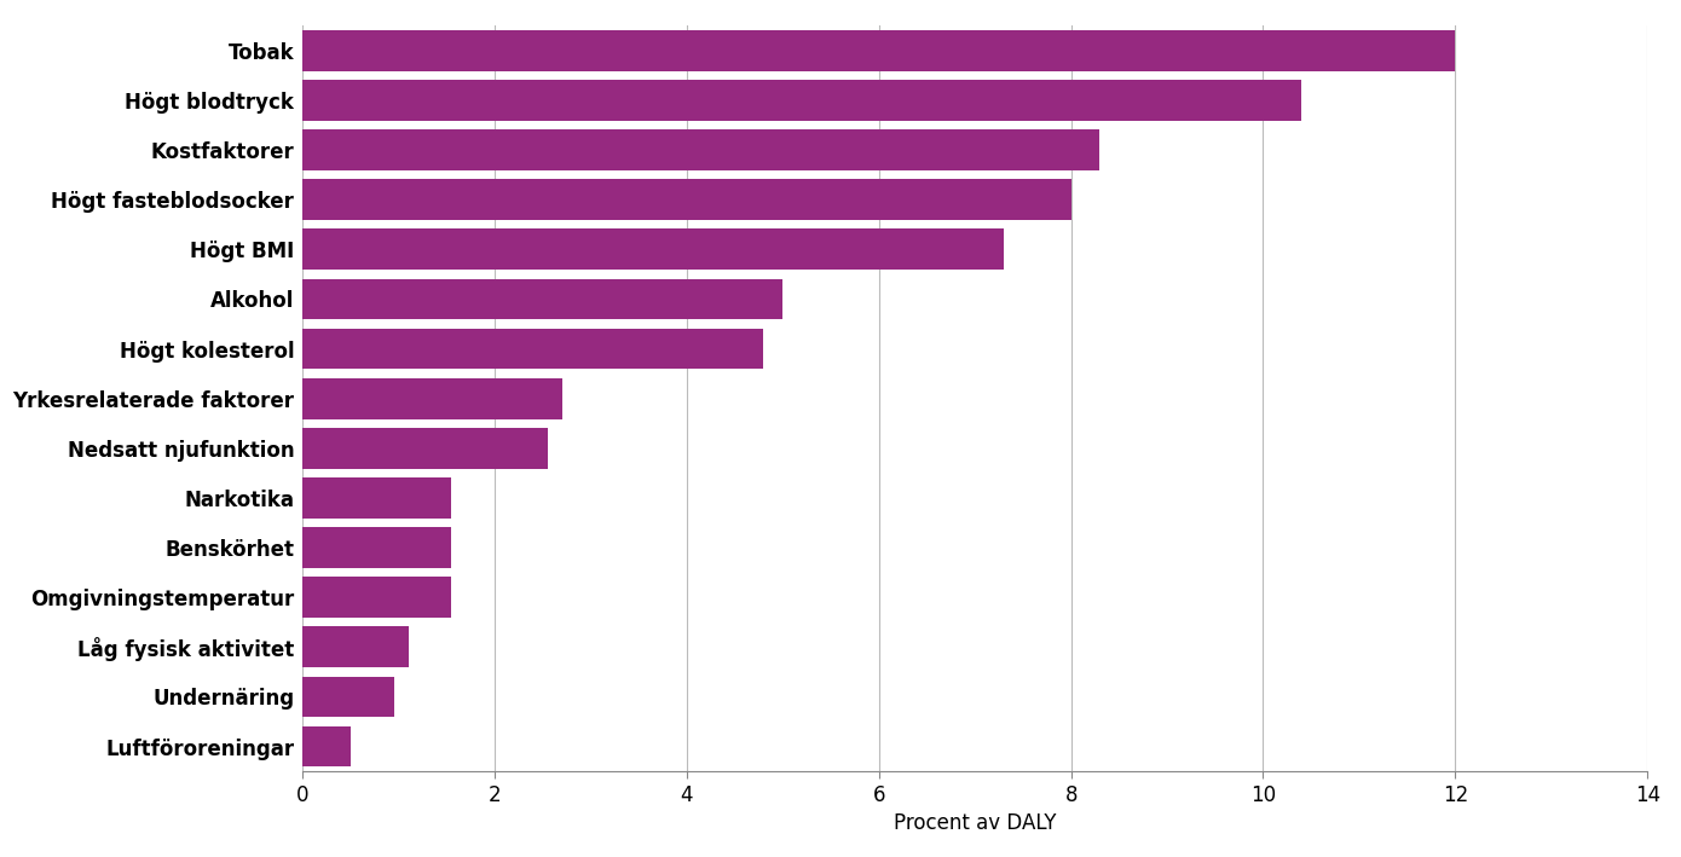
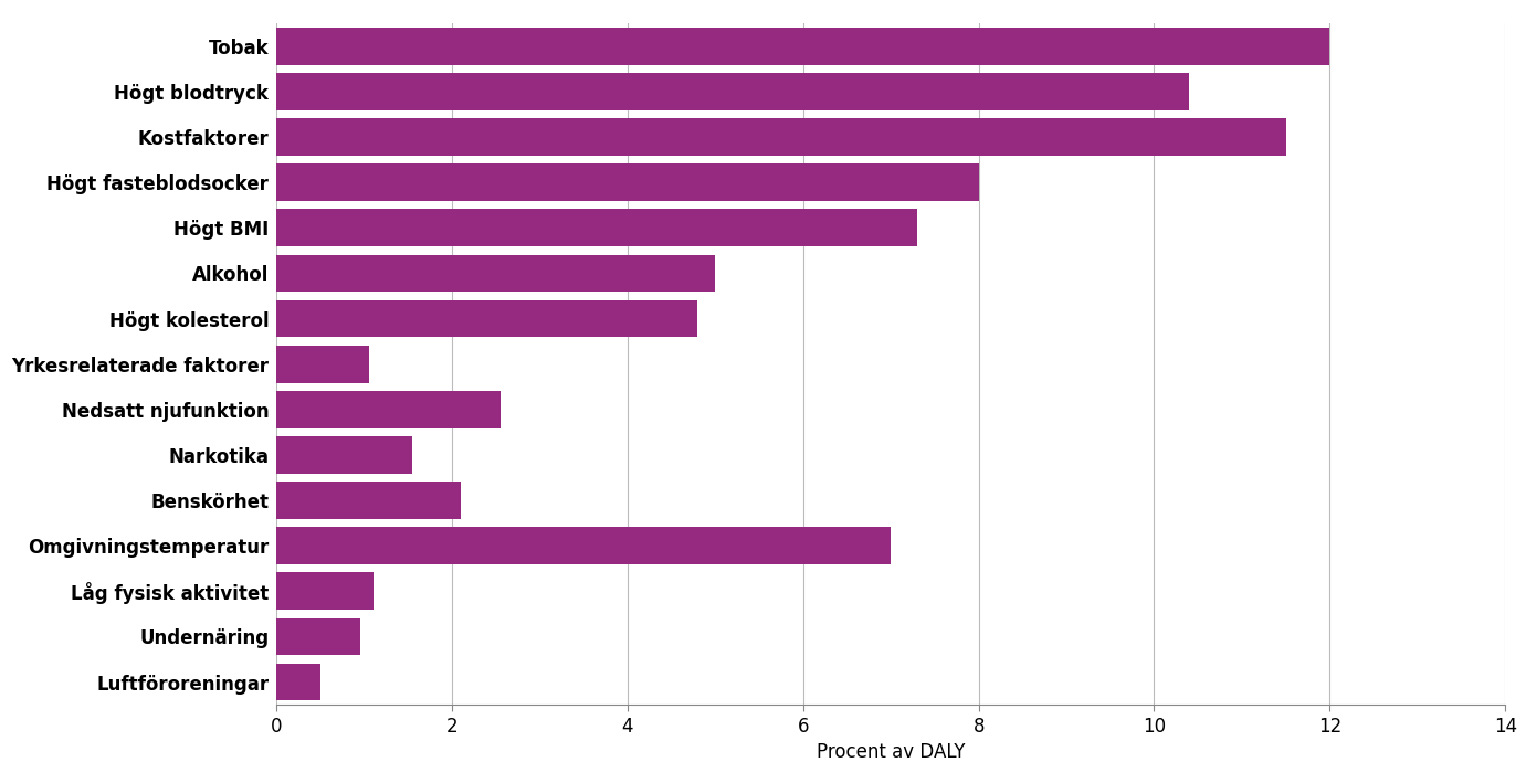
Kostfaktorer: 8.30 -> 11.50
Yrkesrelaterade faktorer: 2.70 -> 1.06
Benskörhet: 1.55 -> 2.10
Omgivningstemperatur: 1.55 -> 7.00
